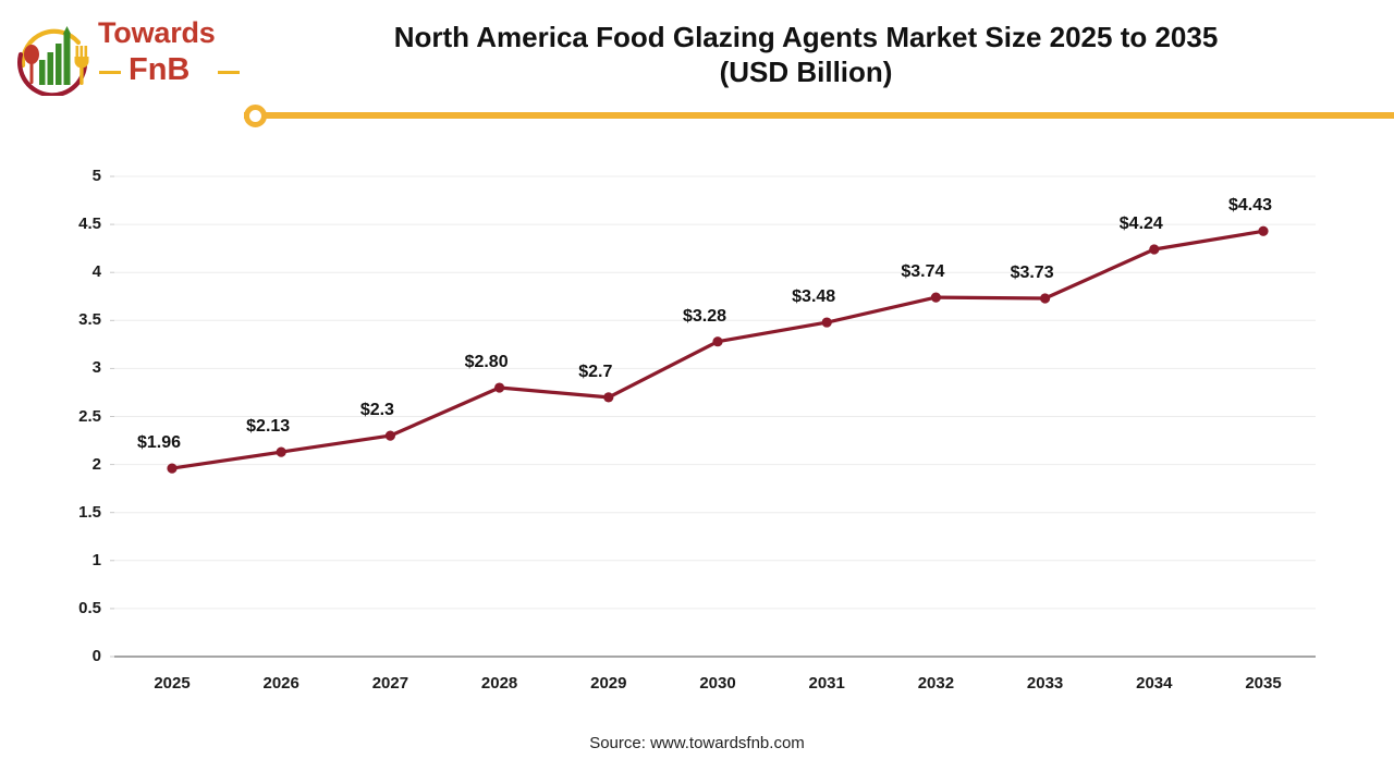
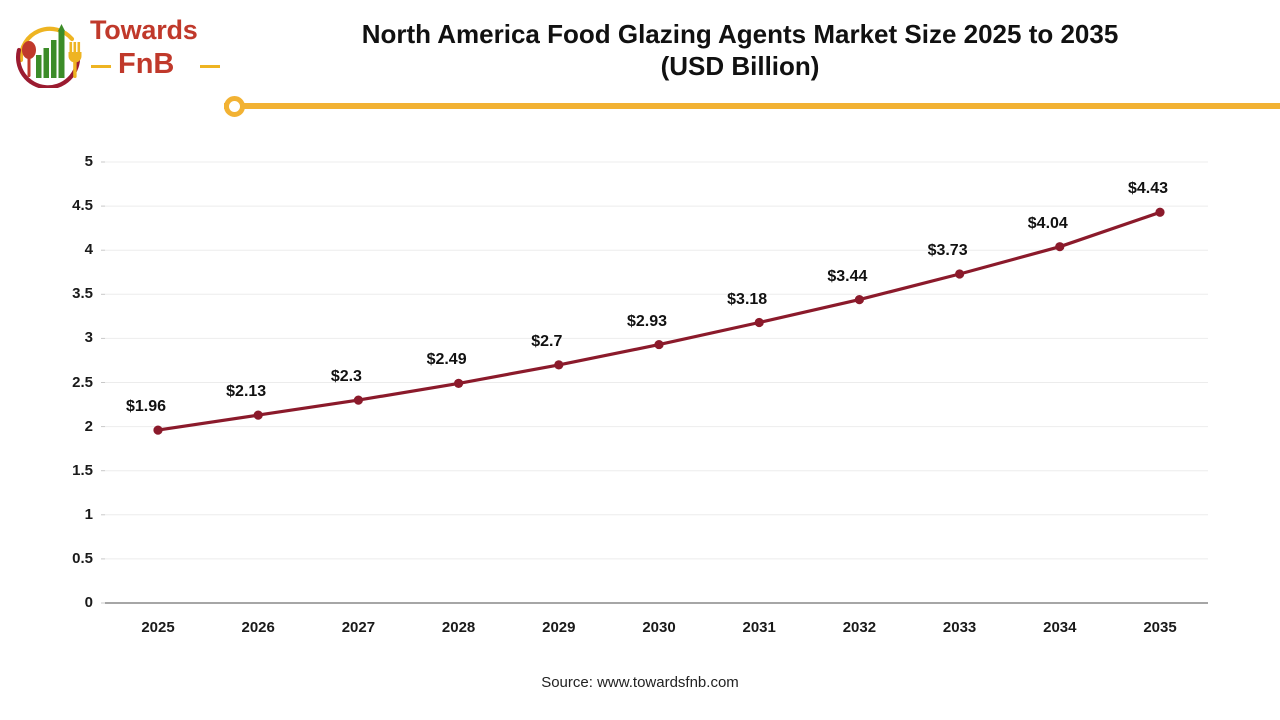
2028: $2.80 -> $2.49
2030: $3.28 -> $2.93
2031: $3.48 -> $3.18
2032: $3.74 -> $3.44
2034: $4.24 -> $4.04
